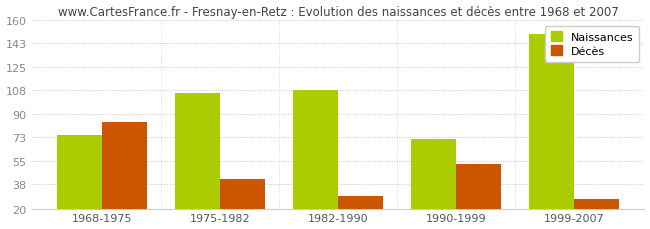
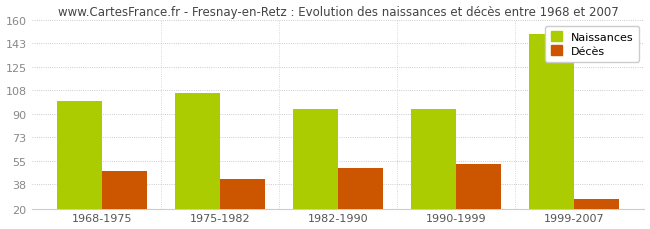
Naissances/1968-1975: 75 -> 100
Décès/1968-1975: 84 -> 48
Naissances/1982-1990: 108 -> 94
Décès/1982-1990: 29 -> 50
Naissances/1990-1999: 72 -> 94
